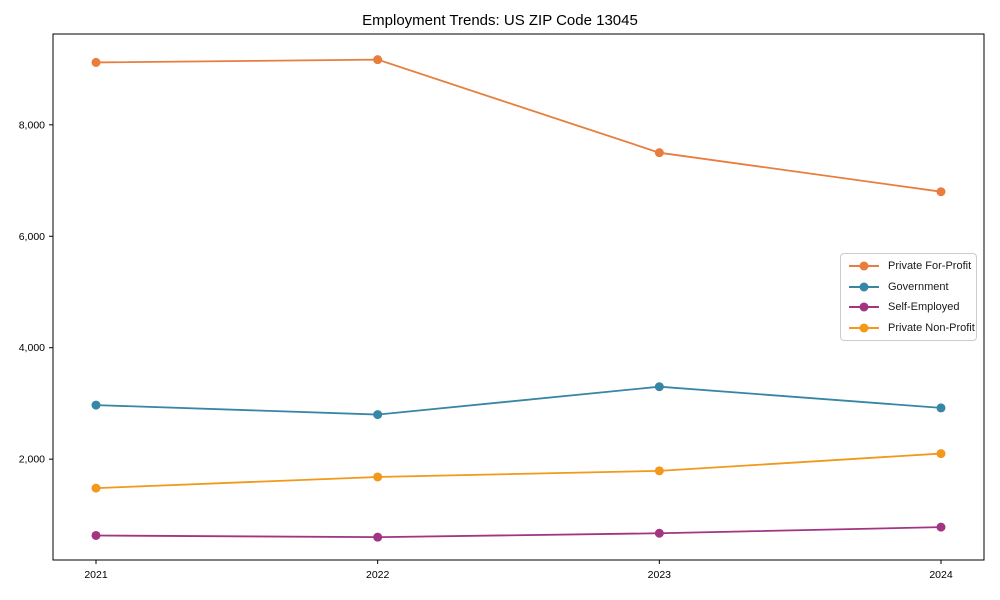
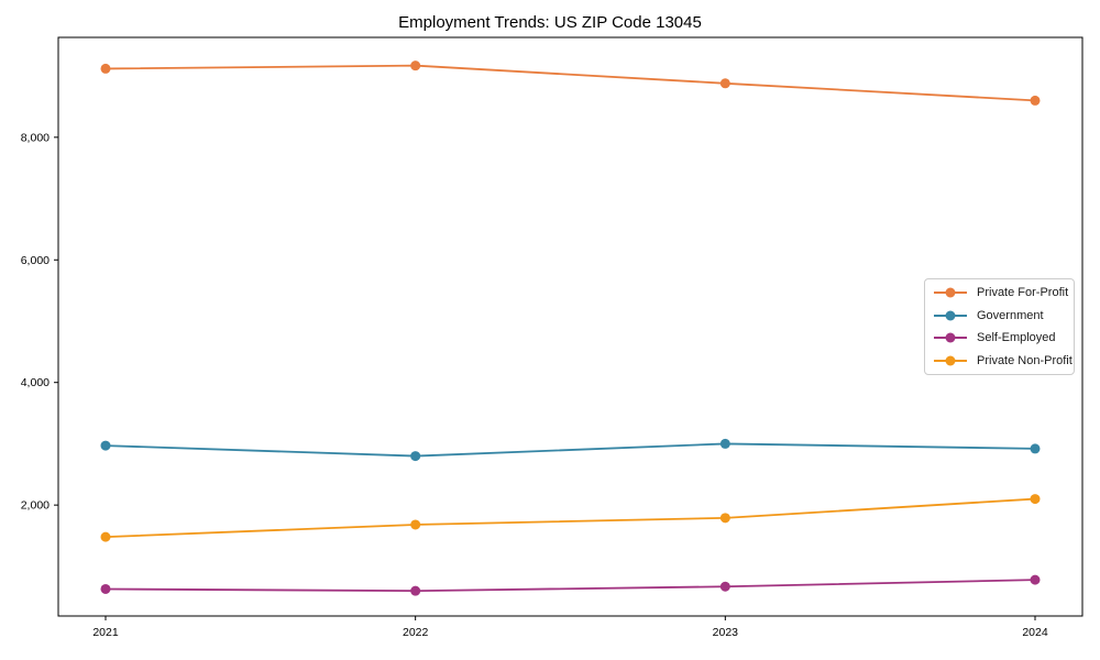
Private For-Profit/2023: 7500 -> 8900
Government/2023: 3300 -> 3000
Private For-Profit/2024: 6800 -> 8600
